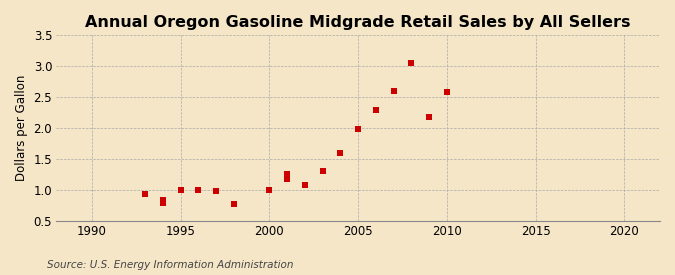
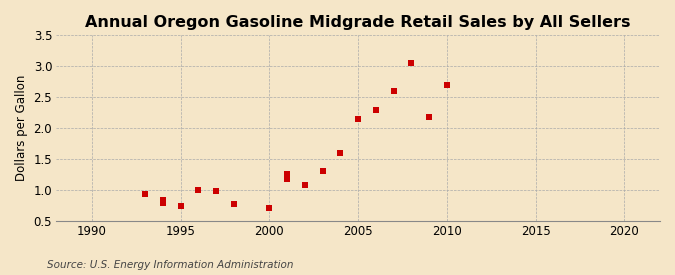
1995: 1.00 -> 0.74
2000: 1.00 -> 0.70
2005: 1.99 -> 2.14
2010: 2.59 -> 2.70
